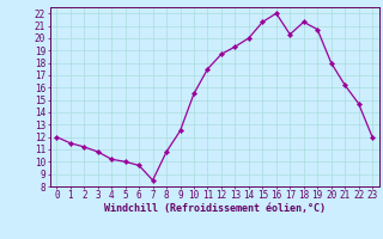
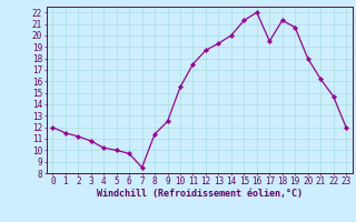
8: 10.8 -> 11.4
17: 20.3 -> 19.5
